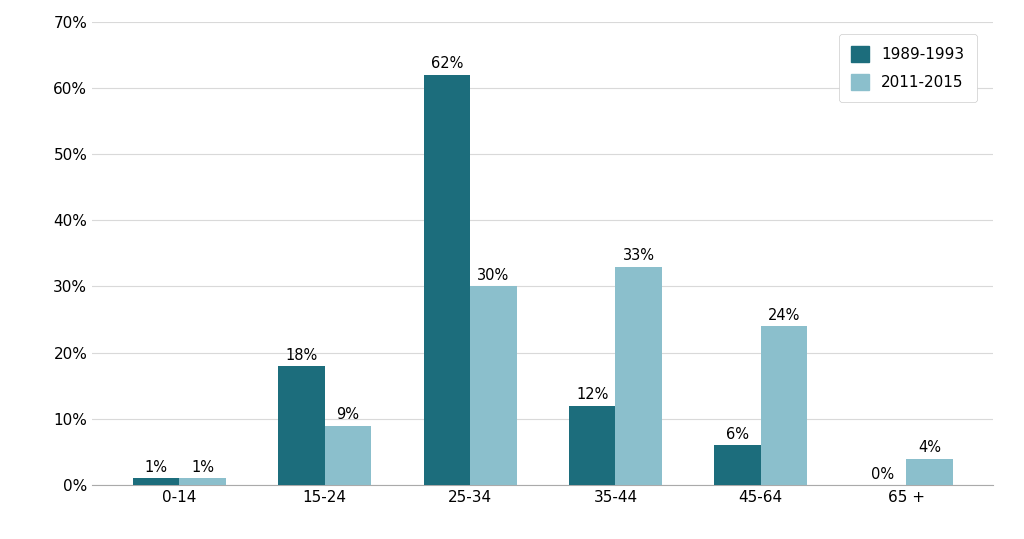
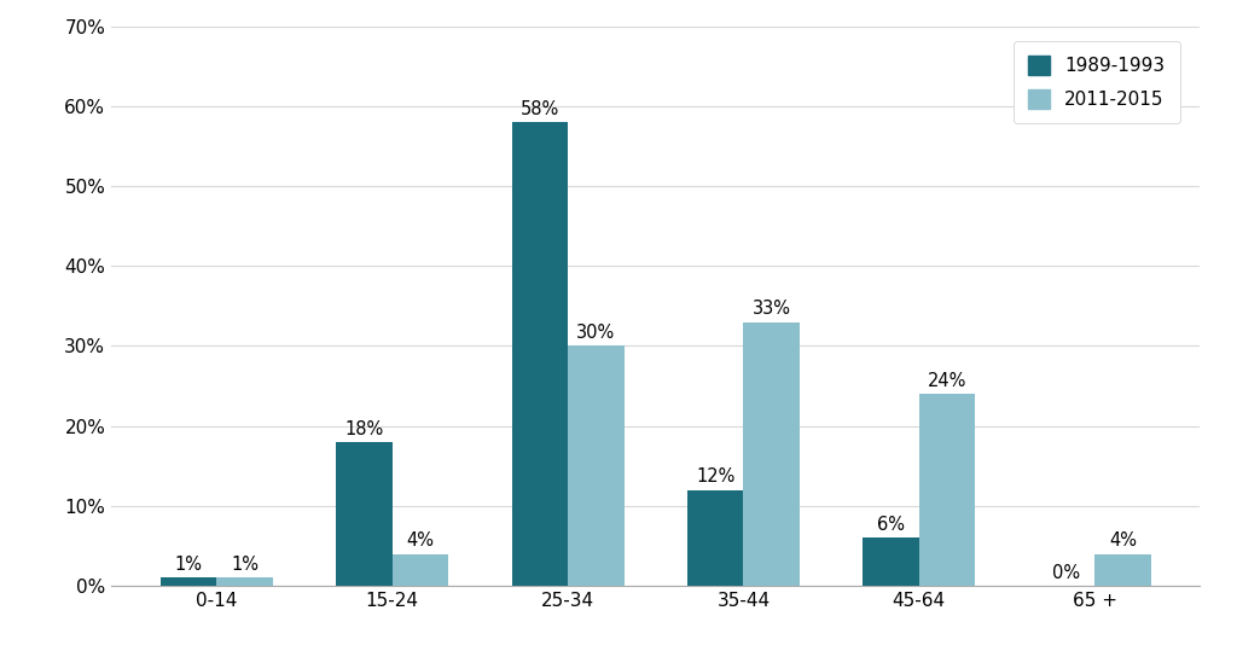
2011-2015/15-24: 9% -> 4%
1989-1993/25-34: 62% -> 58%
